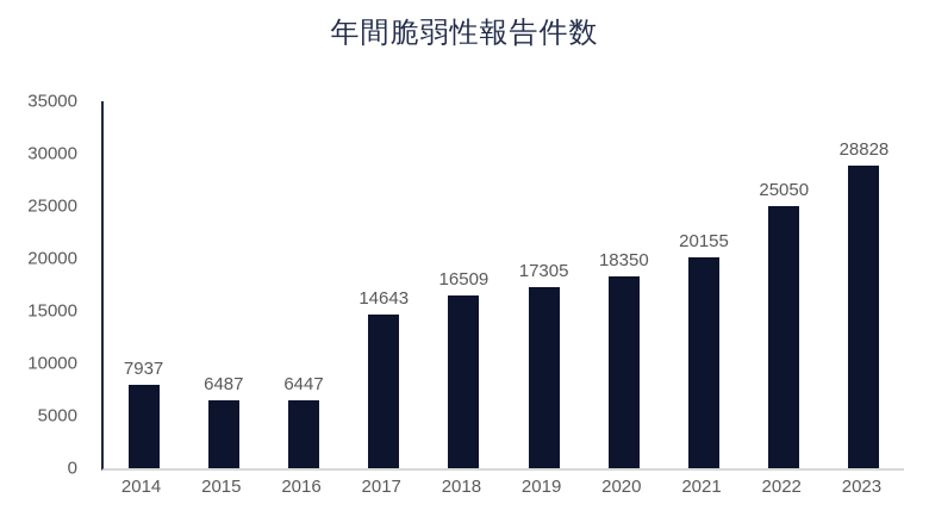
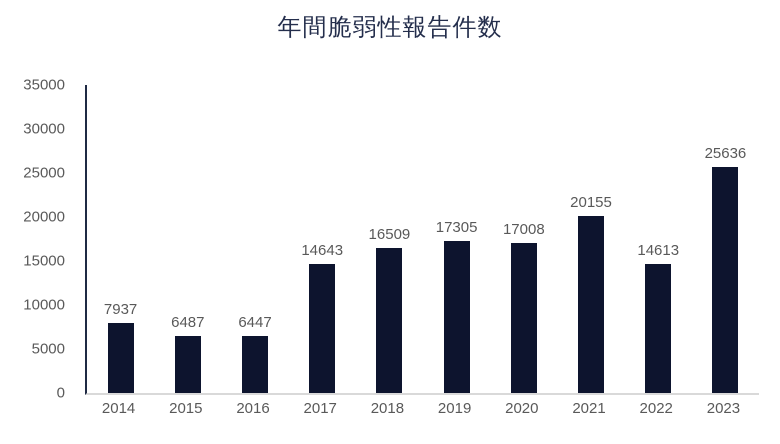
2020: 18350 -> 17008
2022: 25050 -> 14613
2023: 28828 -> 25636
